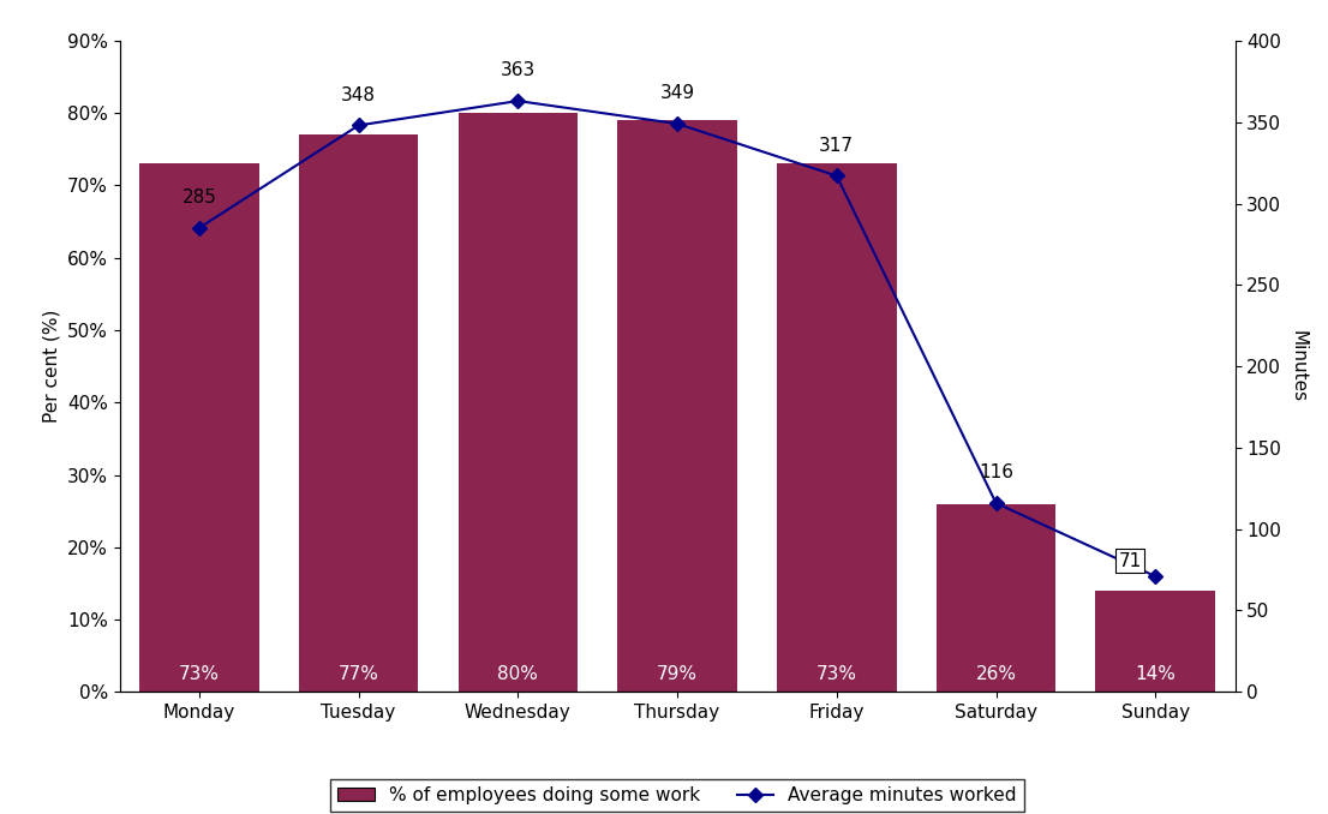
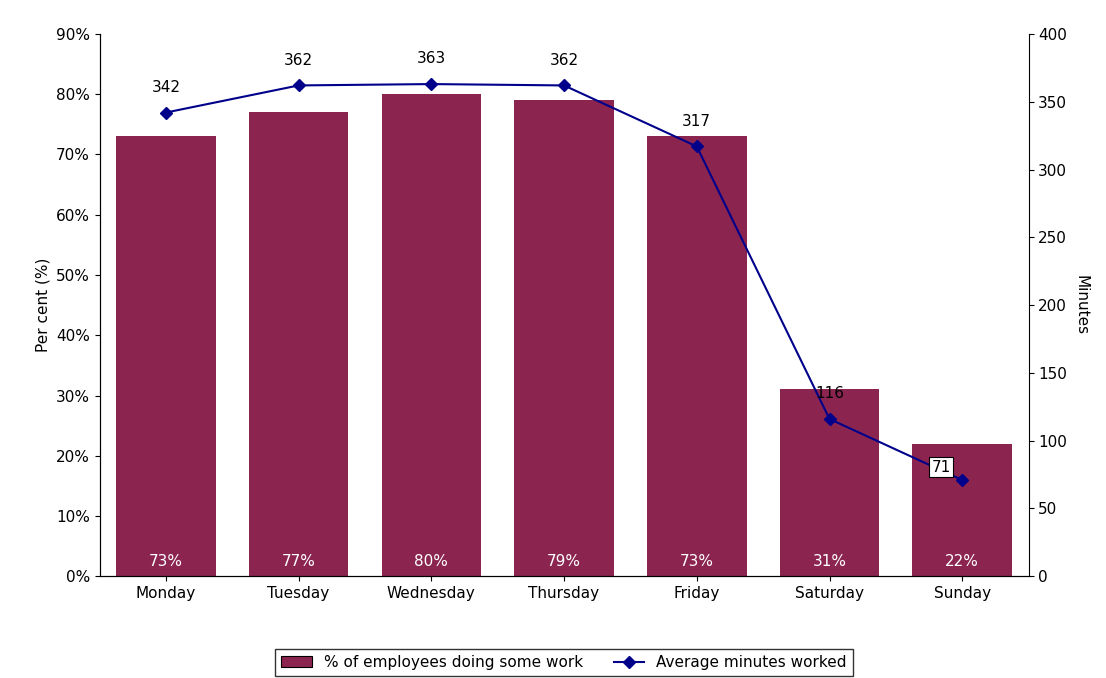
Average minutes worked/Monday: 285 -> 342
Average minutes worked/Tuesday: 348 -> 362
Average minutes worked/Thursday: 349 -> 362
% of employees doing some work/Saturday: 26% -> 31%
% of employees doing some work/Sunday: 14% -> 22%
